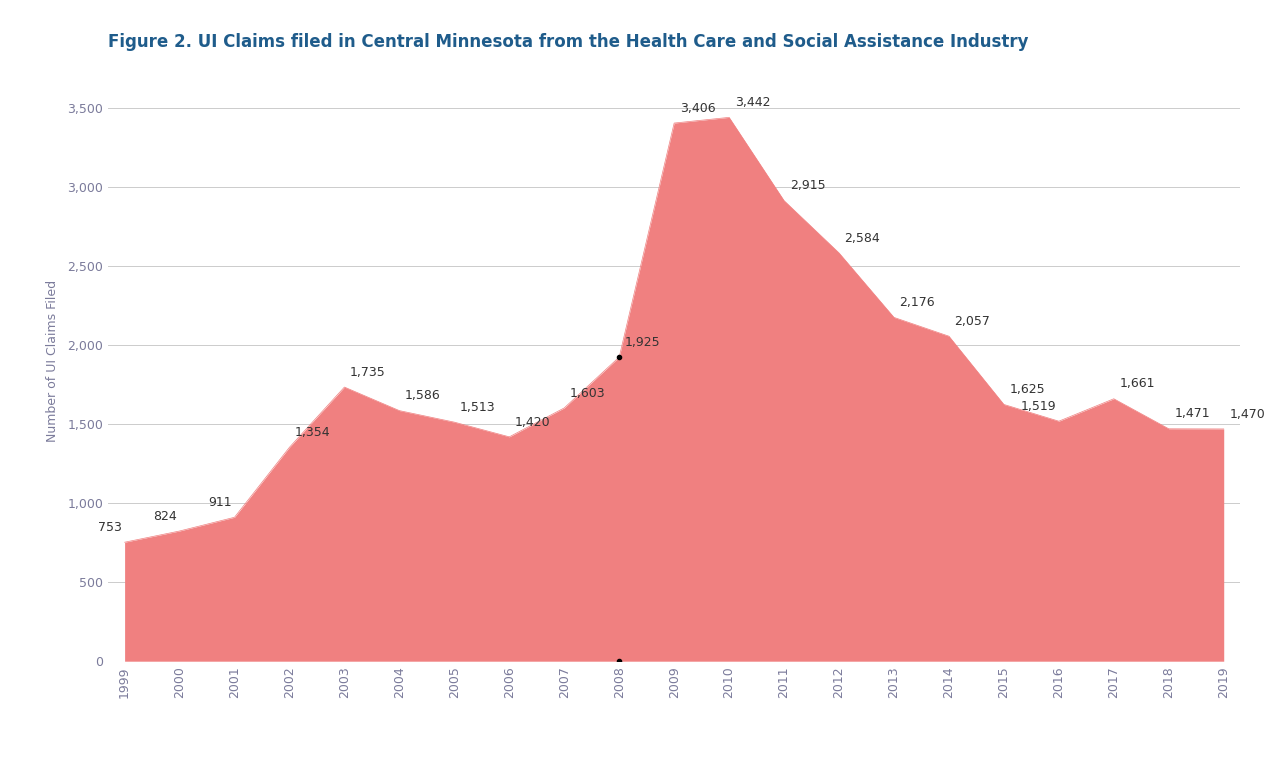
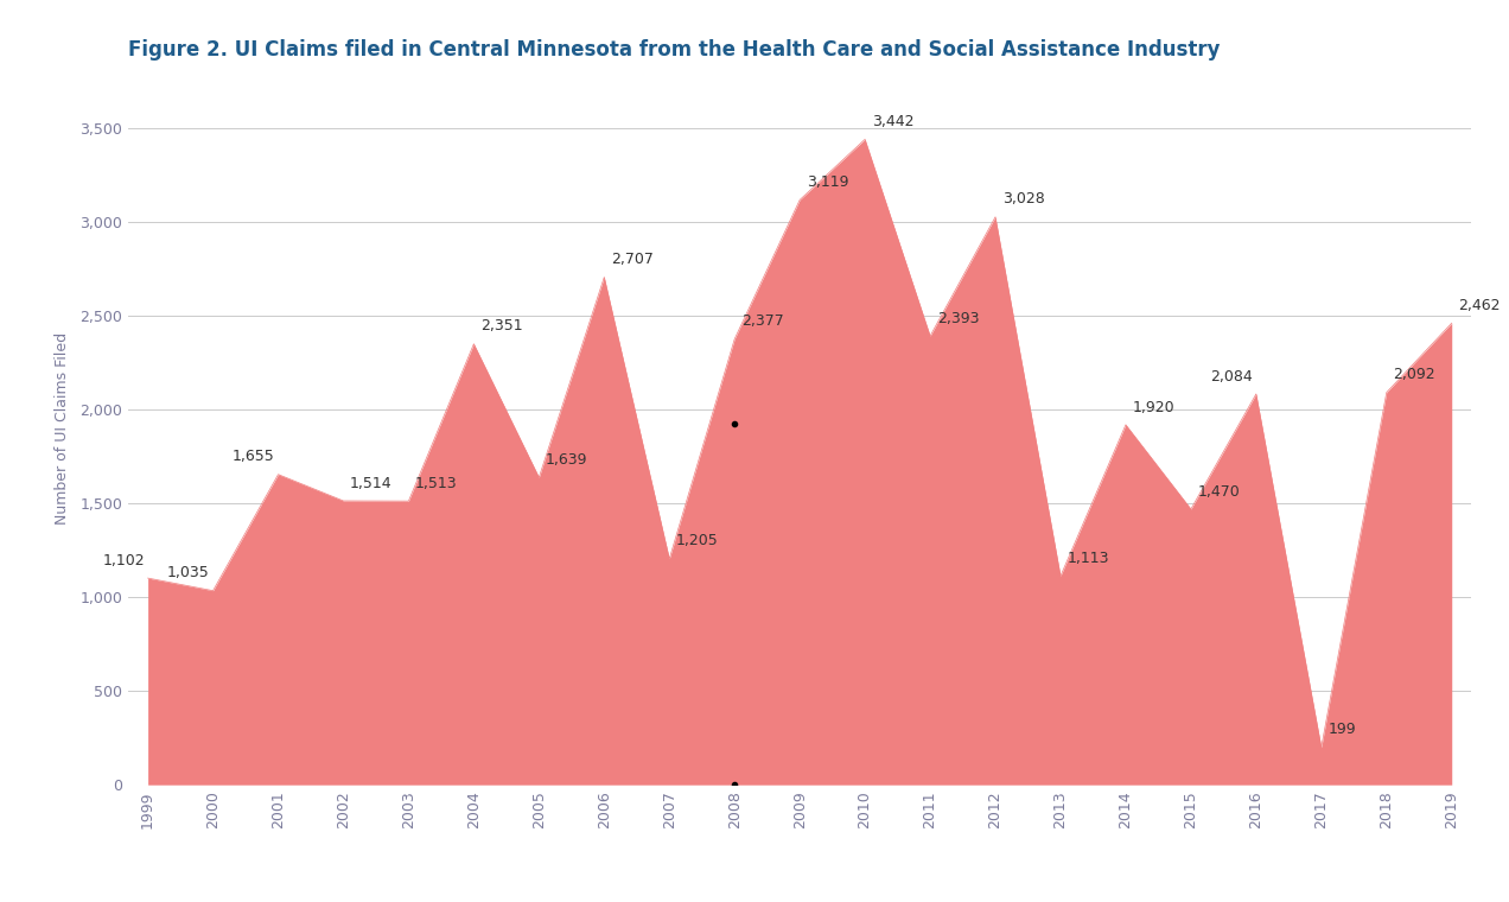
1999: 753 -> 1,102
2000: 824 -> 1,035
2001: 911 -> 1,655
2002: 1,354 -> 1,514
2003: 1,735 -> 1,513
2004: 1,586 -> 2,351
2005: 1,513 -> 1,639
2006: 1,420 -> 2,707
2007: 1,603 -> 1,205
2008: 1,925 -> 2,377
2009: 3,406 -> 3,119
2011: 2,915 -> 2,393
2012: 2,584 -> 3,028
2013: 2,176 -> 1,113
2014: 2,057 -> 1,920
2015: 1,625 -> 1,470
2016: 1,519 -> 2,084
2017: 1,661 -> 199
2018: 1,471 -> 2,092
2019: 1,470 -> 2,462
